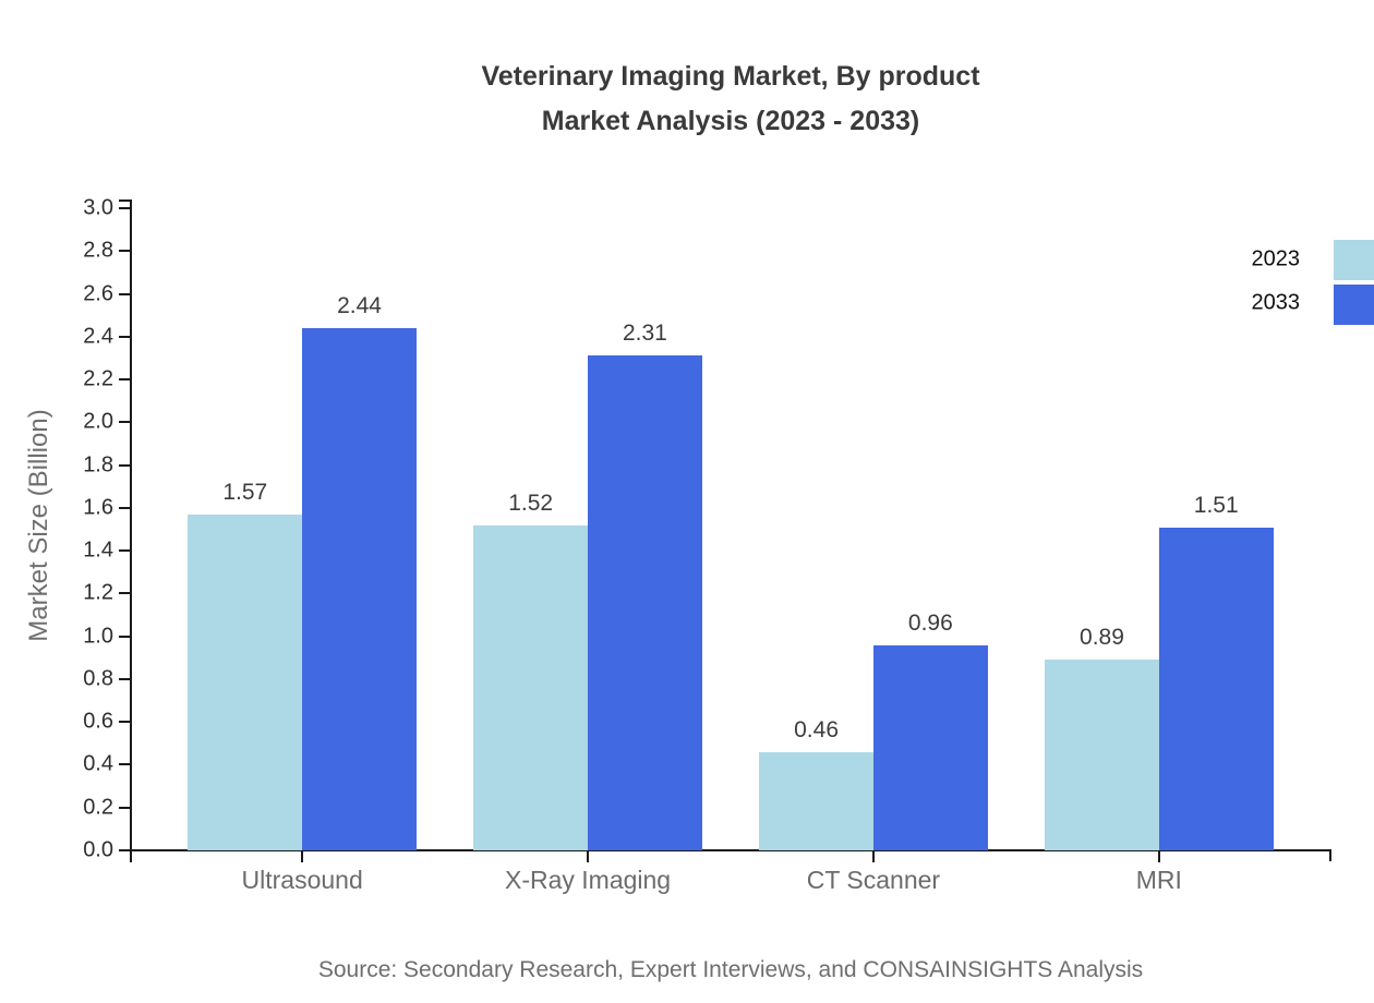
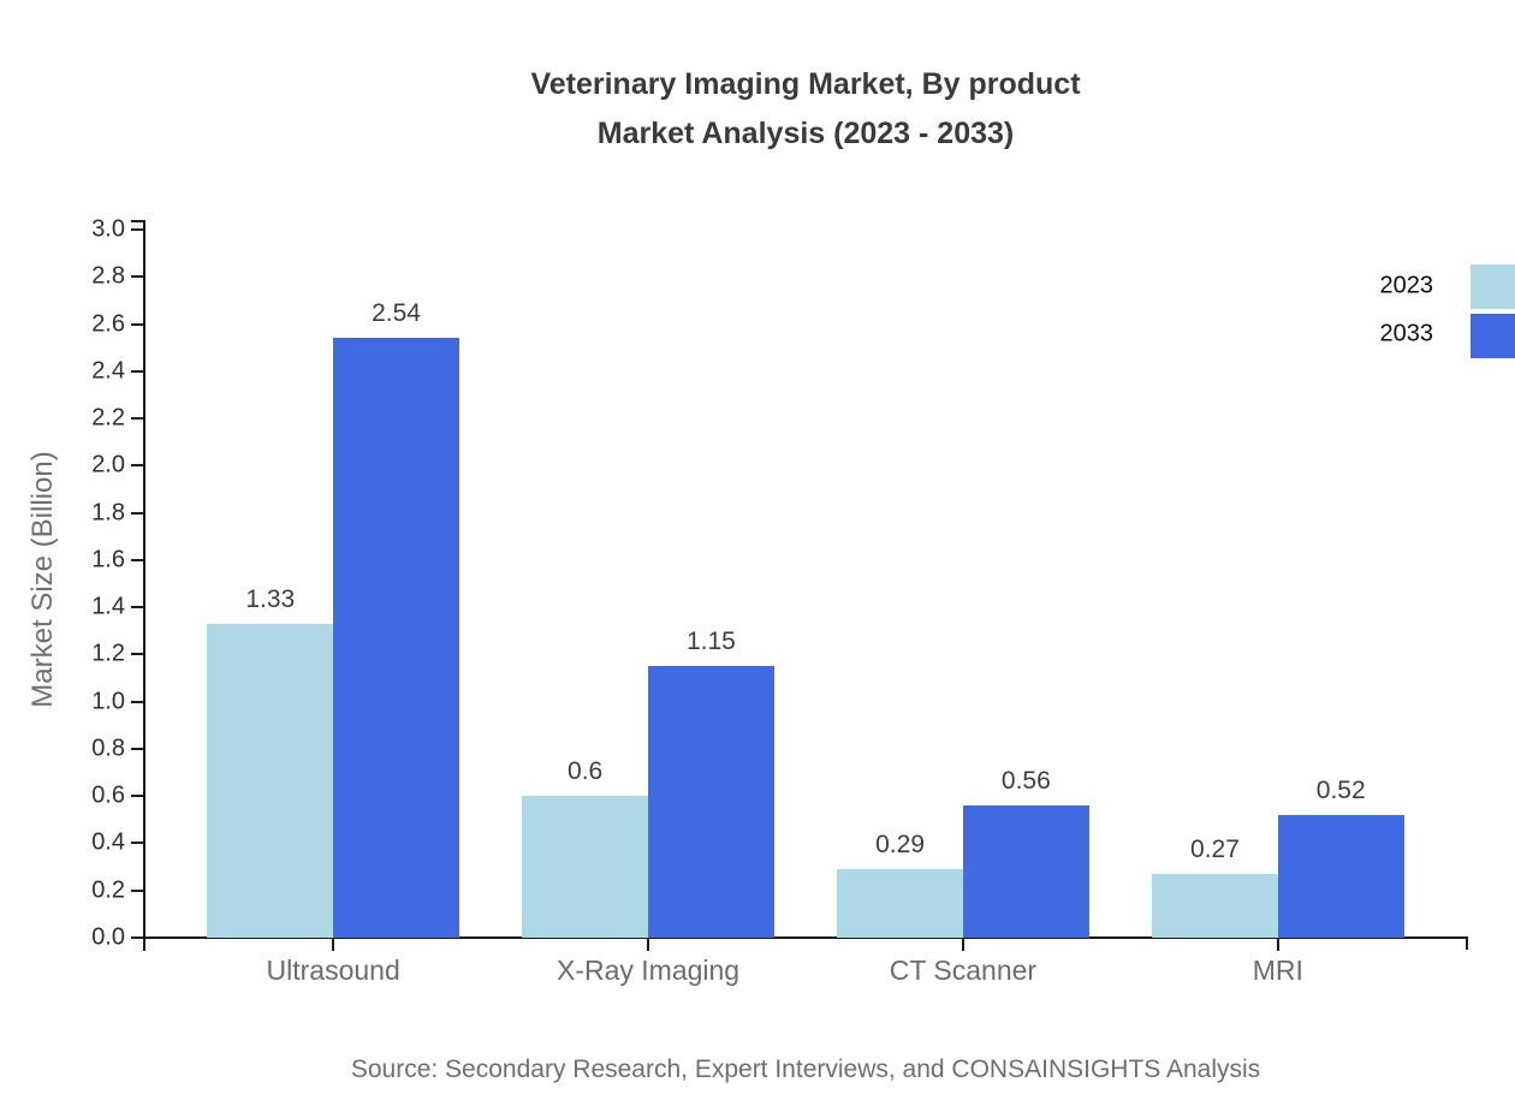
2023/Ultrasound: 1.57 -> 1.33
2033/Ultrasound: 2.44 -> 2.54
2023/X-Ray Imaging: 1.52 -> 0.6
2033/X-Ray Imaging: 2.31 -> 1.15
2023/CT Scanner: 0.46 -> 0.29
2033/CT Scanner: 0.96 -> 0.56
2023/MRI: 0.89 -> 0.27
2033/MRI: 1.51 -> 0.52
